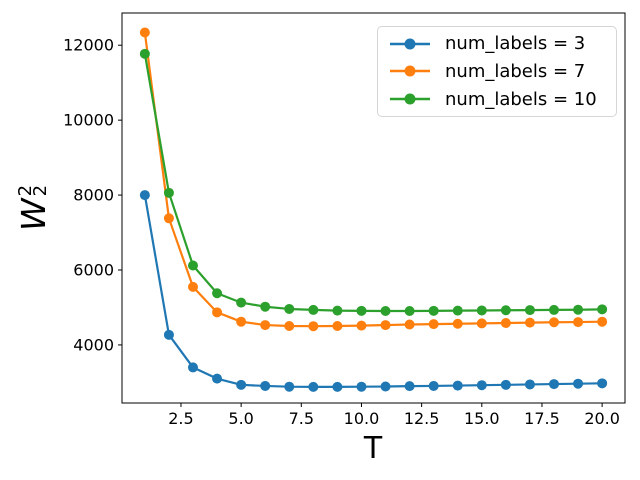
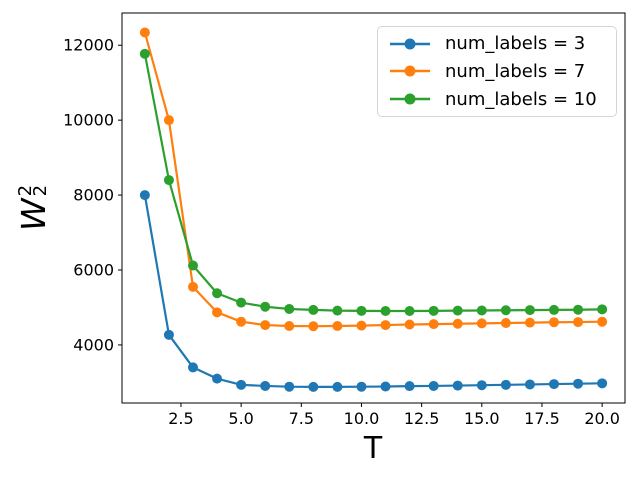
num_labels = 7/2: 7400 -> 10000
num_labels = 10/2: 8100 -> 8400
